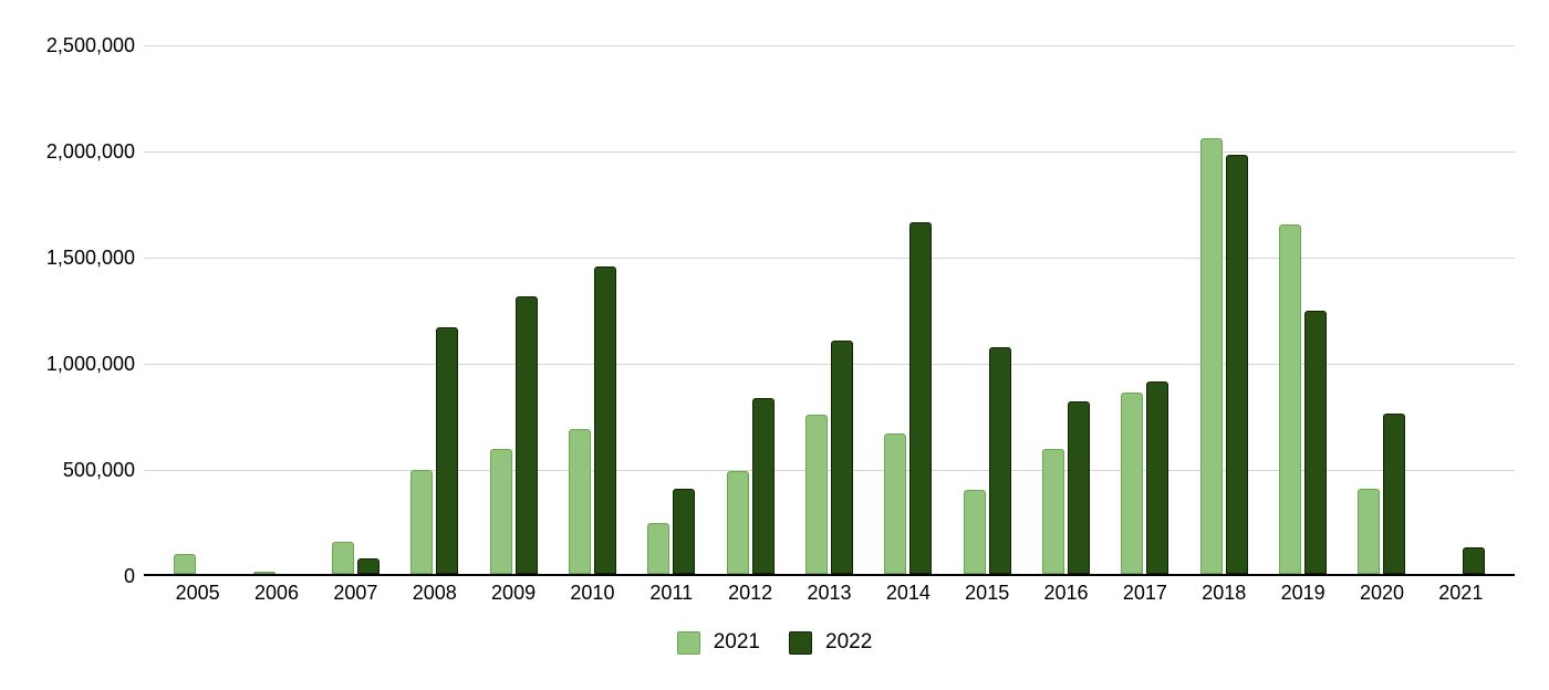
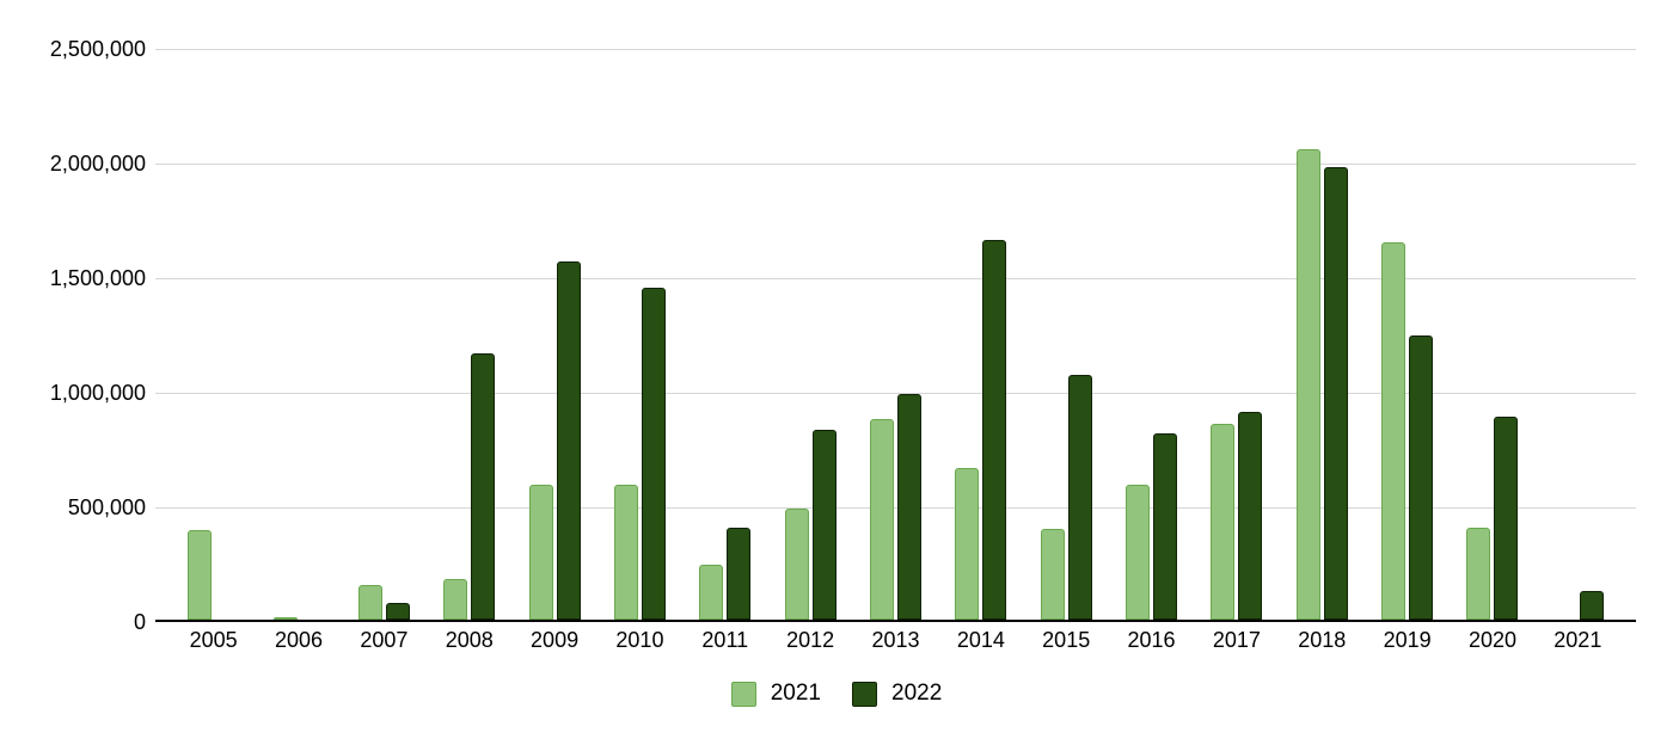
2021/2005: 100000 -> 390000
2021/2008: 490000 -> 180000
2022/2009: 1320000 -> 1570000
2021/2010: 680000 -> 590000
2021/2013: 760000 -> 880000
2022/2013: 1100000 -> 990000
2022/2020: 760000 -> 890000
